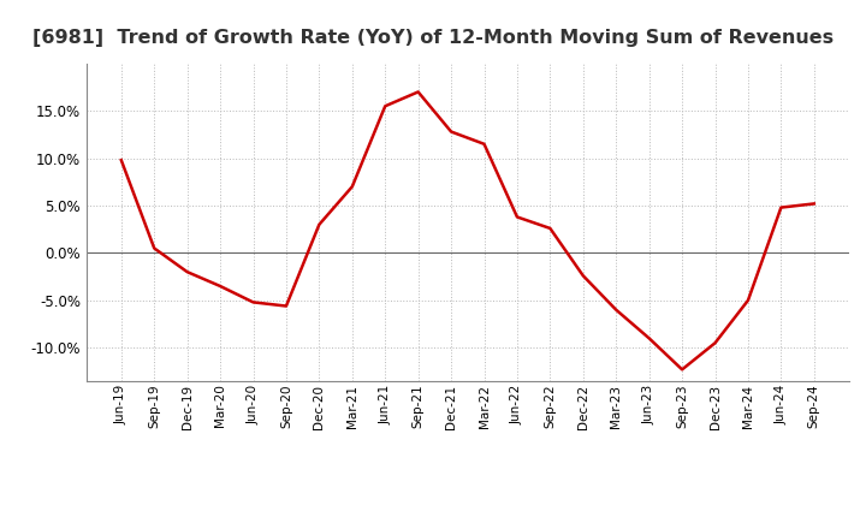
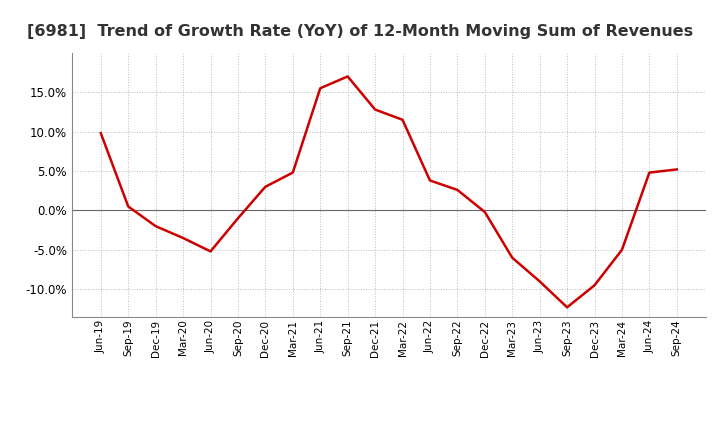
Sep-20: -5.6% -> -1.0%
Mar-21: 7.0% -> 4.8%
Dec-22: -2.4% -> -0.2%
